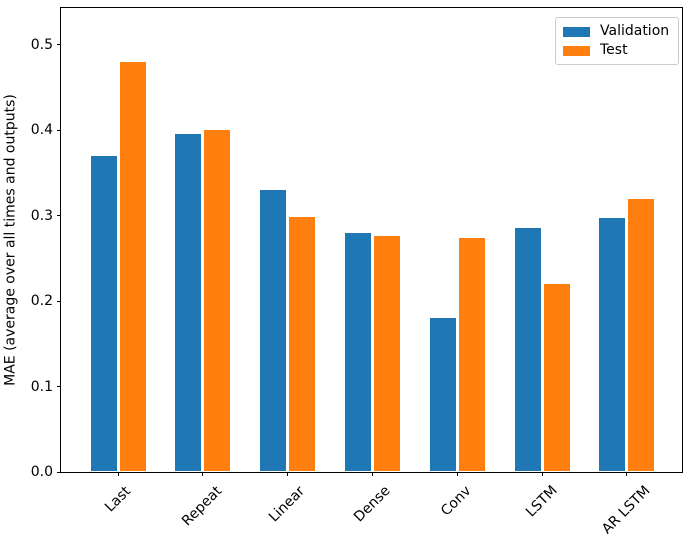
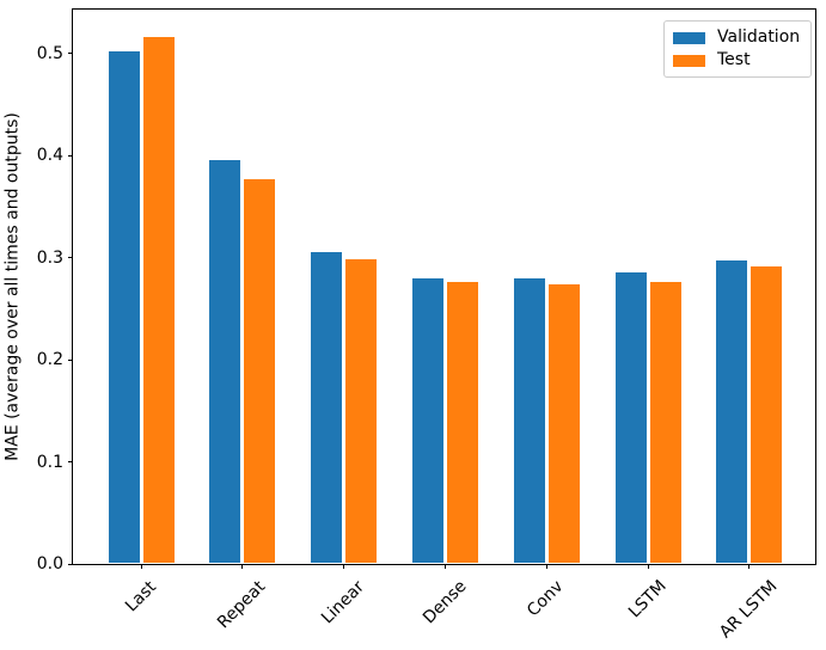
Validation/Last: 0.37 -> 0.50
Test/Last: 0.48 -> 0.52
Test/Repeat: 0.40 -> 0.38
Validation/Linear: 0.33 -> 0.31
Validation/Conv: 0.18 -> 0.28
Test/LSTM: 0.22 -> 0.28
Test/AR LSTM: 0.32 -> 0.29
